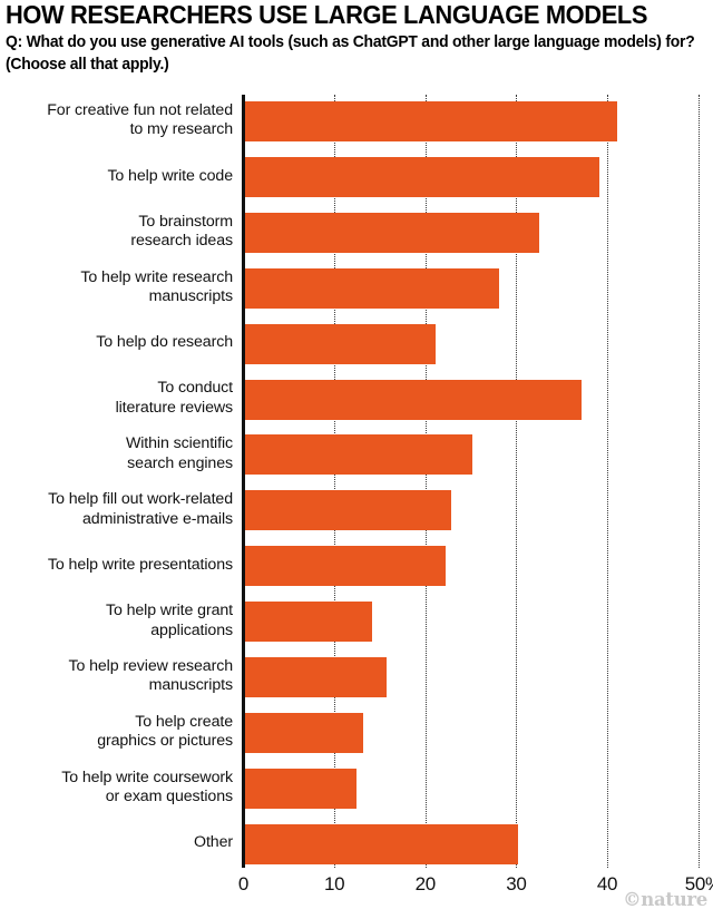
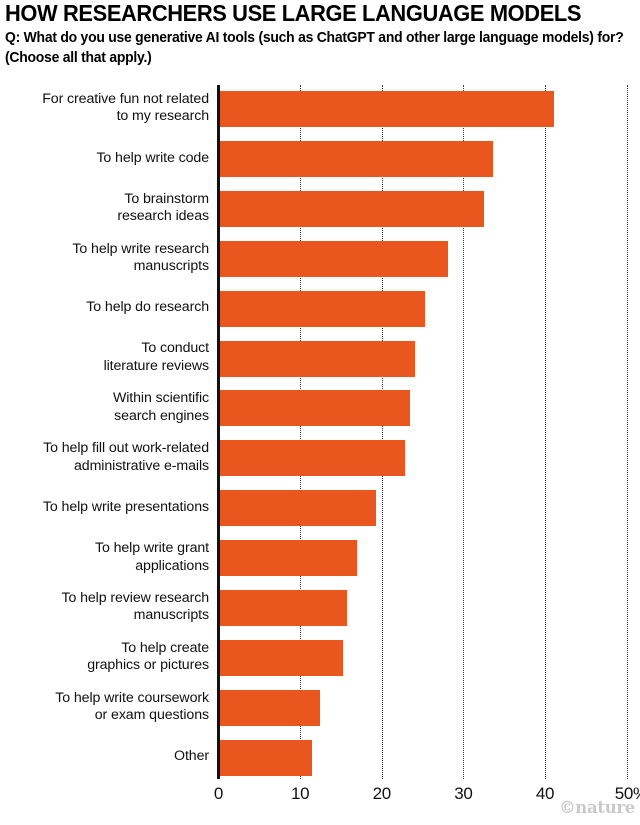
To help write code: 39% -> 34%
To help do research: 21% -> 25%
To conduct literature reviews: 37% -> 24%
Within scientific search engines: 25% -> 23%
To help write presentations: 22% -> 19%
To help write grant applications: 14% -> 17%
To help create graphics or pictures: 13% -> 15%
Other: 30% -> 11%
